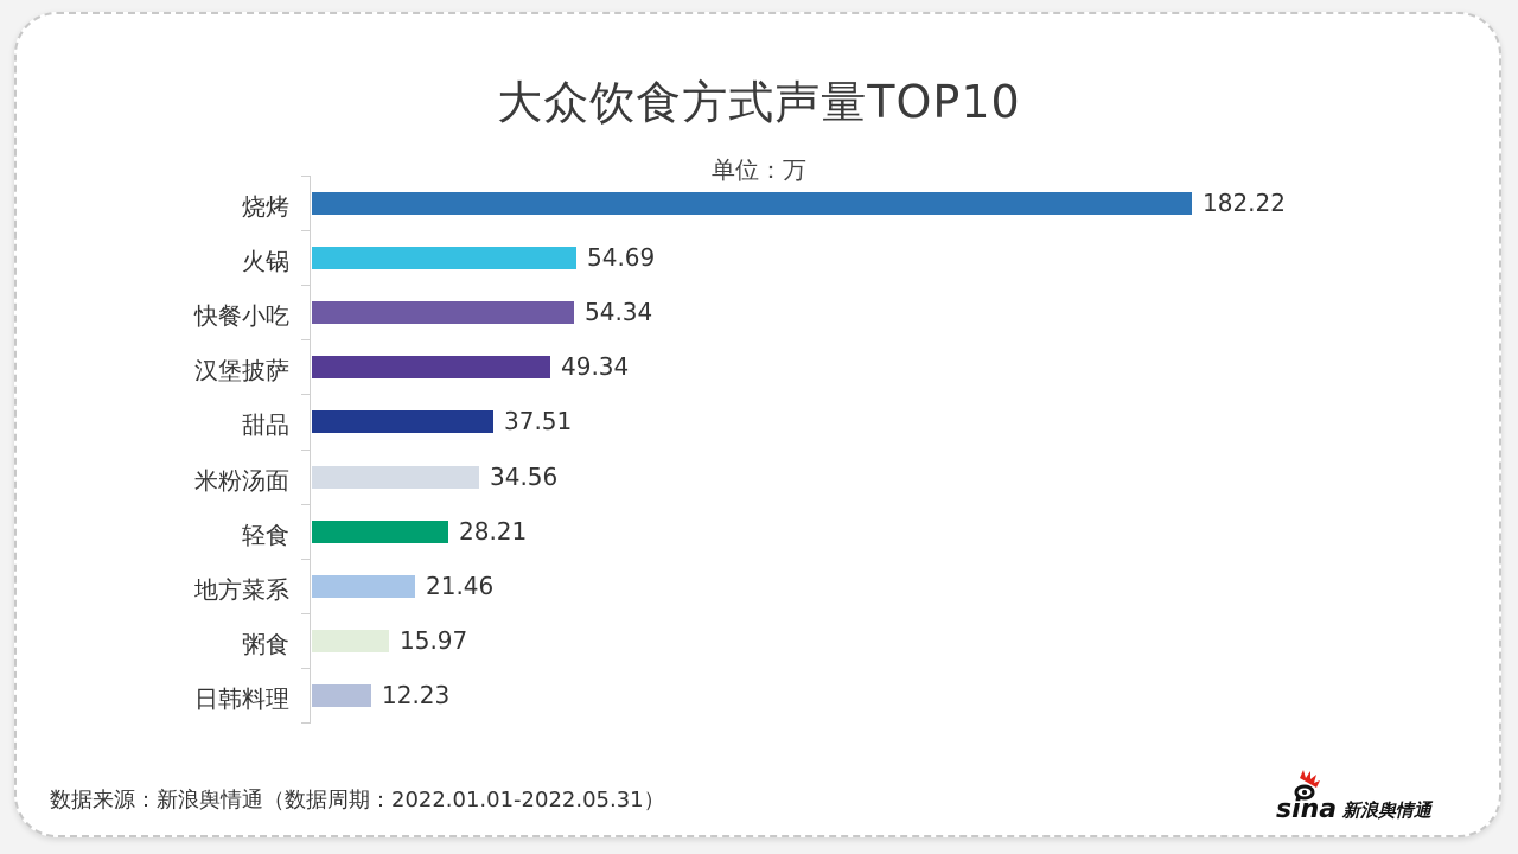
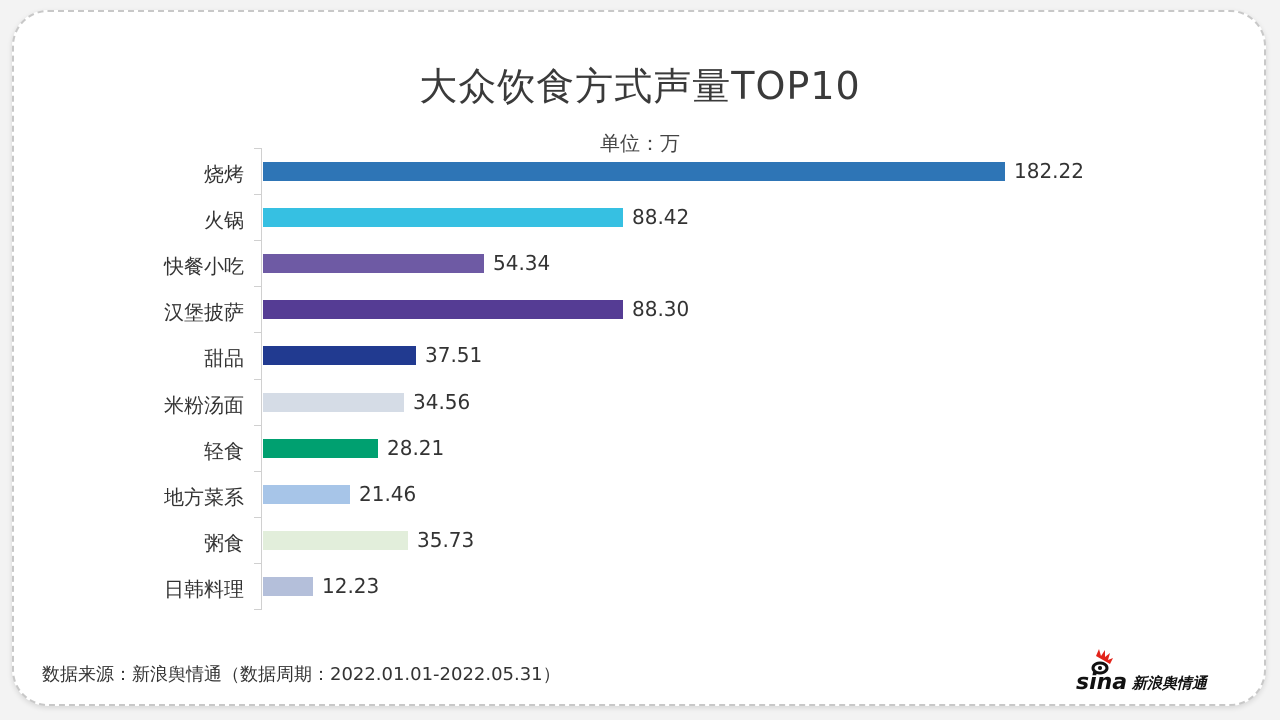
火锅: 54.69 -> 88.42
汉堡披萨: 49.34 -> 88.30
粥食: 15.97 -> 35.73
